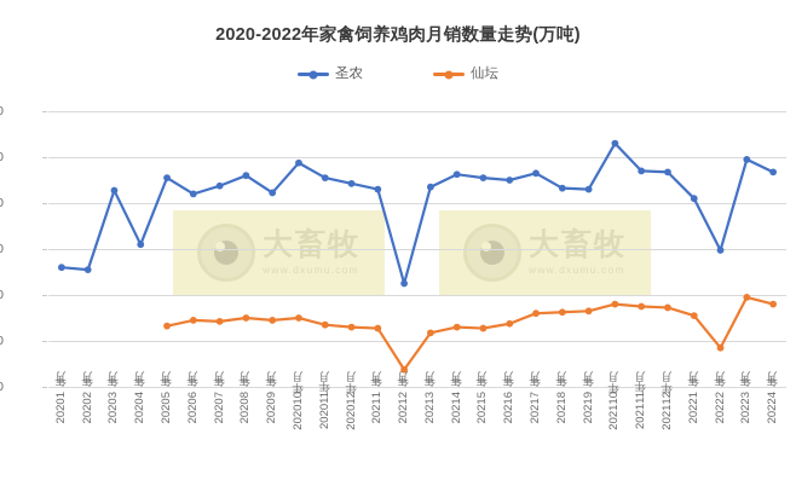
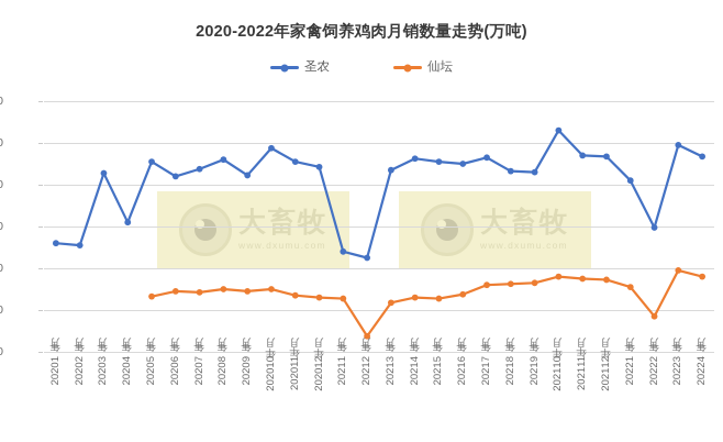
圣农/2021年1月: 8.6 -> 4.8
